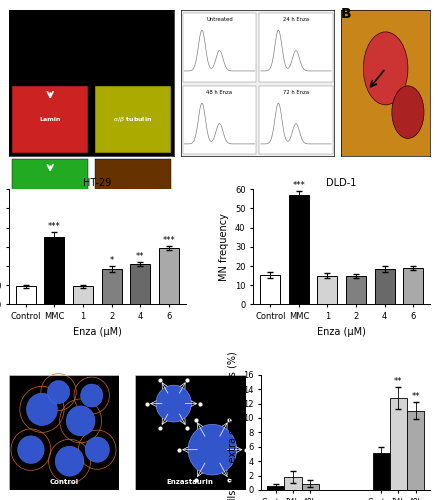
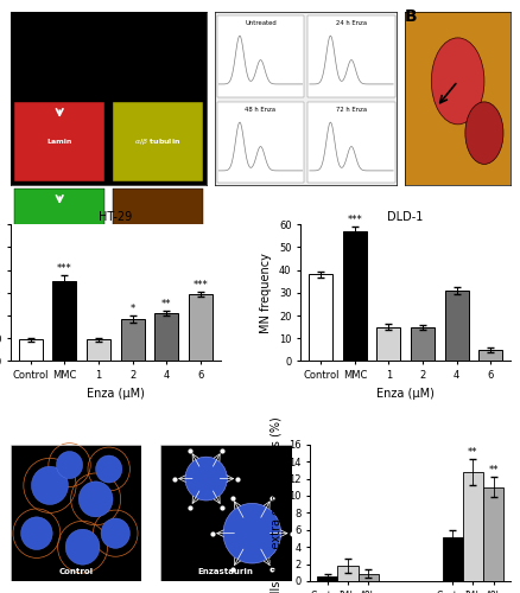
DLD-1/Control: 16 -> 38
DLD-1/4: 18 -> 31
DLD-1/6: 19 -> 5
